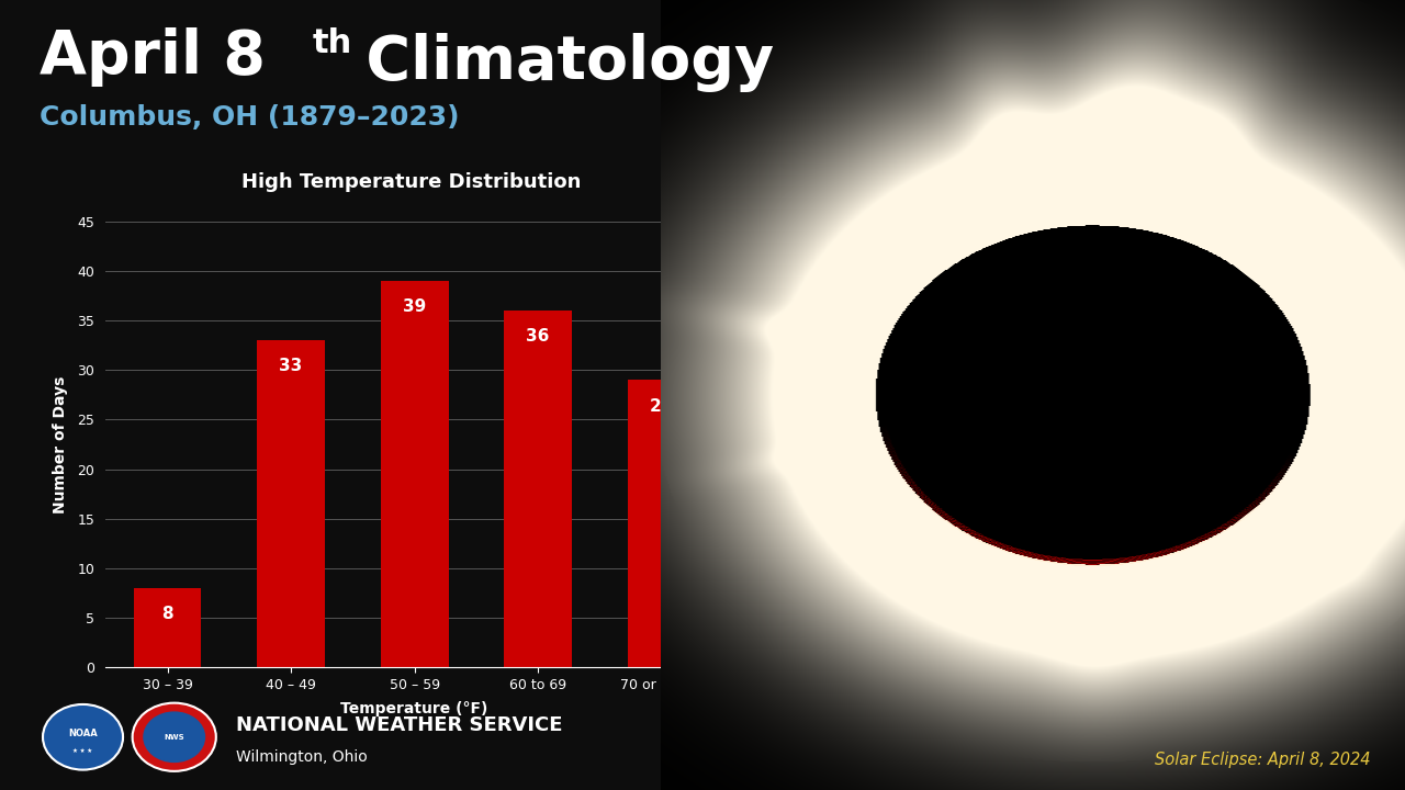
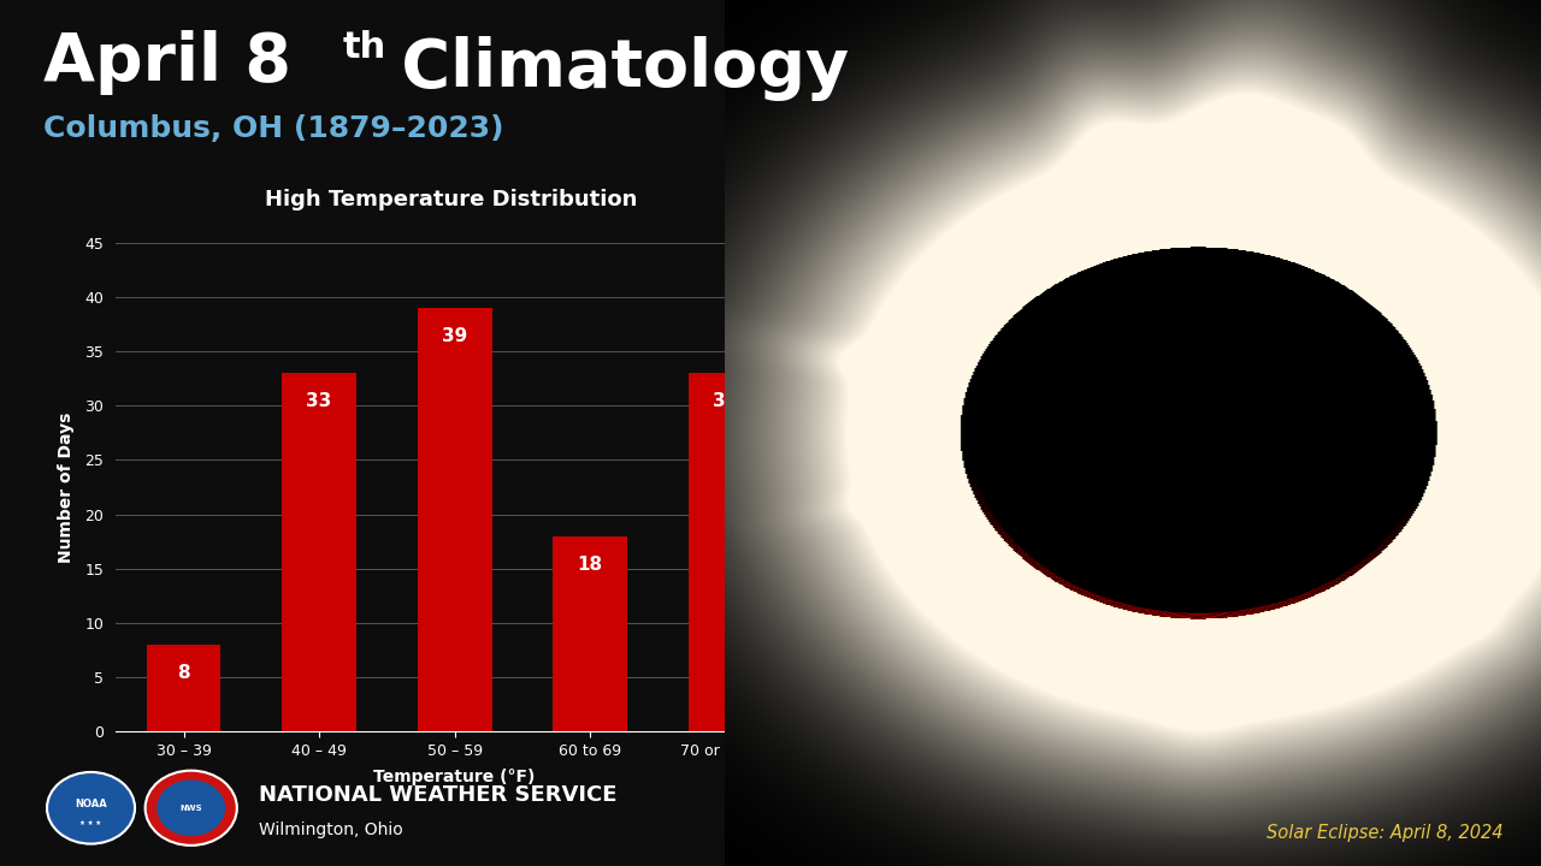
60 to 69: 36 -> 18
70 or above: 29 -> 33
